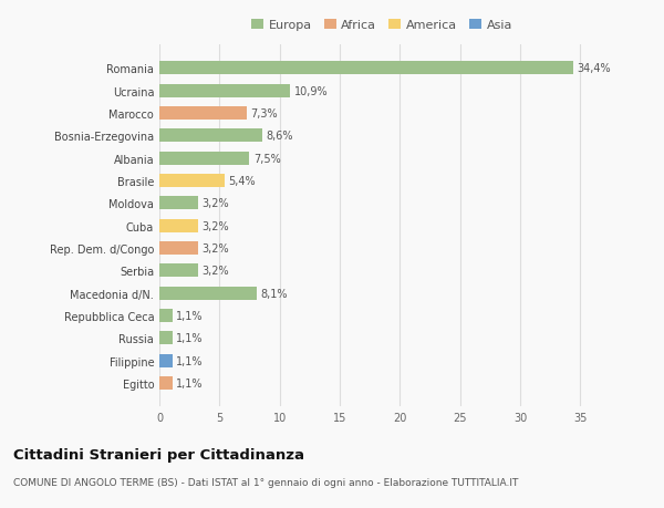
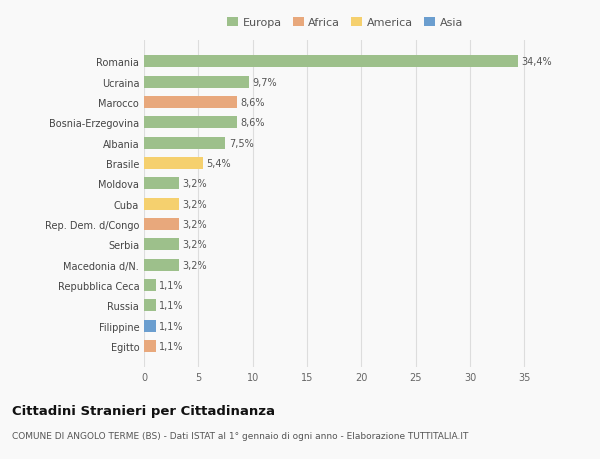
Ucraina: 10,9% -> 9,7%
Marocco: 7,3% -> 8,6%
Macedonia d/N.: 8,1% -> 3,2%
